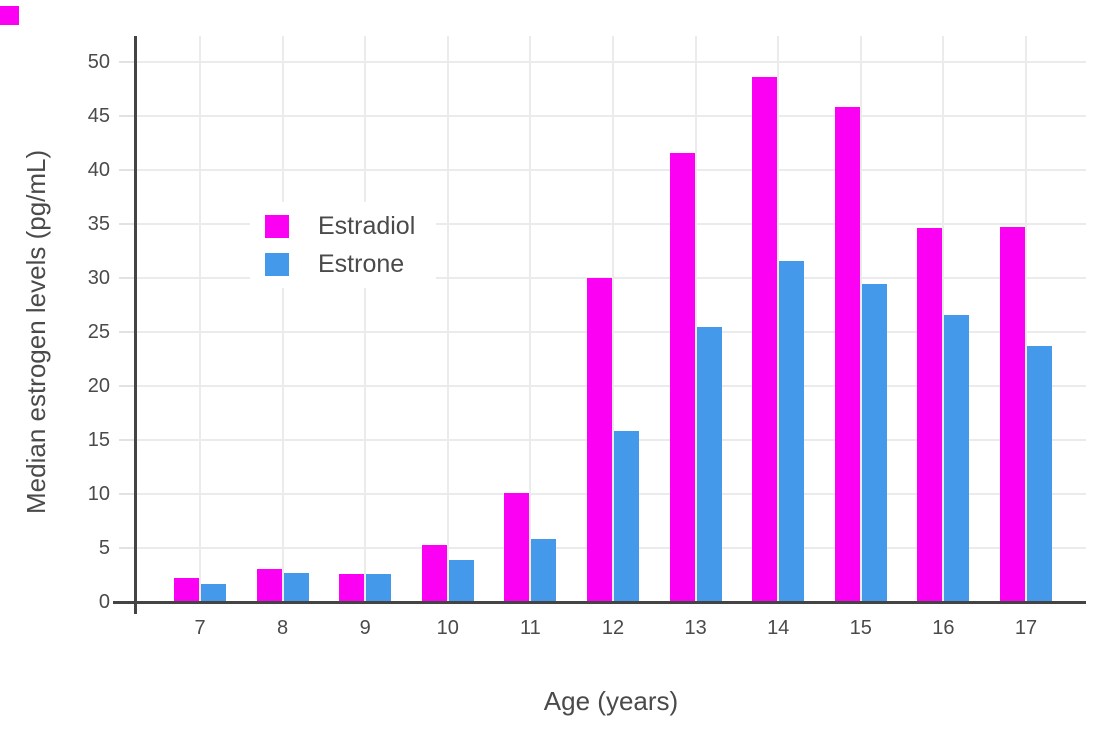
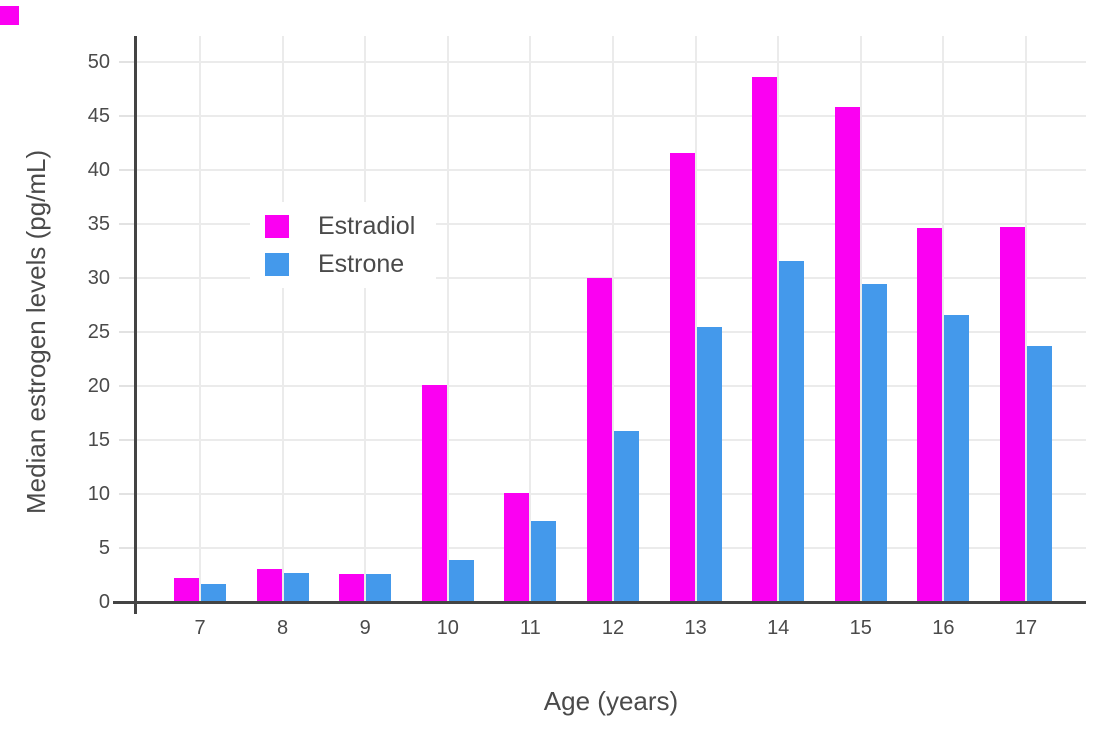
Estradiol/10: 5.3 -> 20.1
Estrone/11: 5.8 -> 7.5
